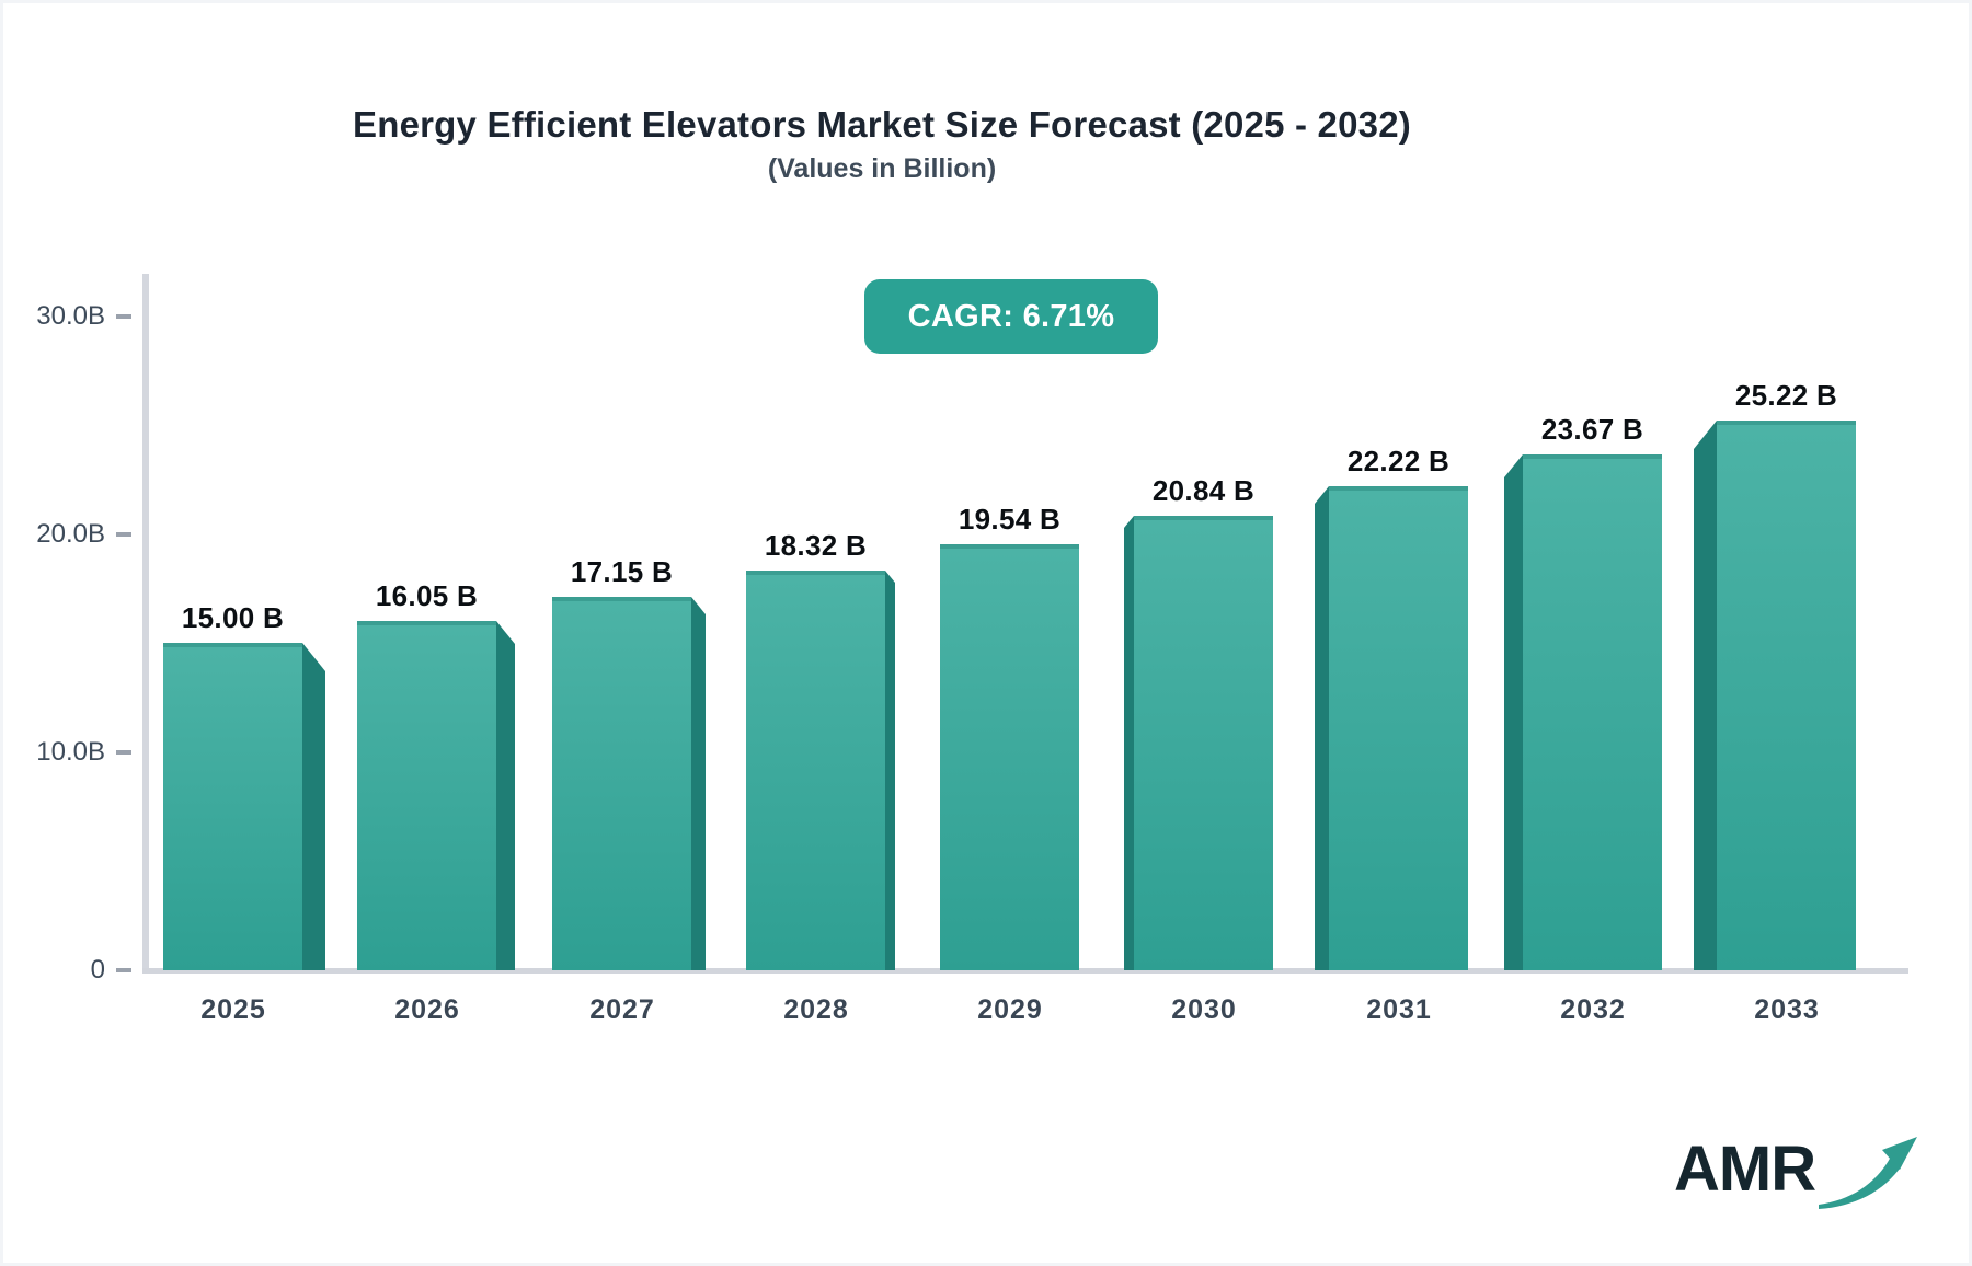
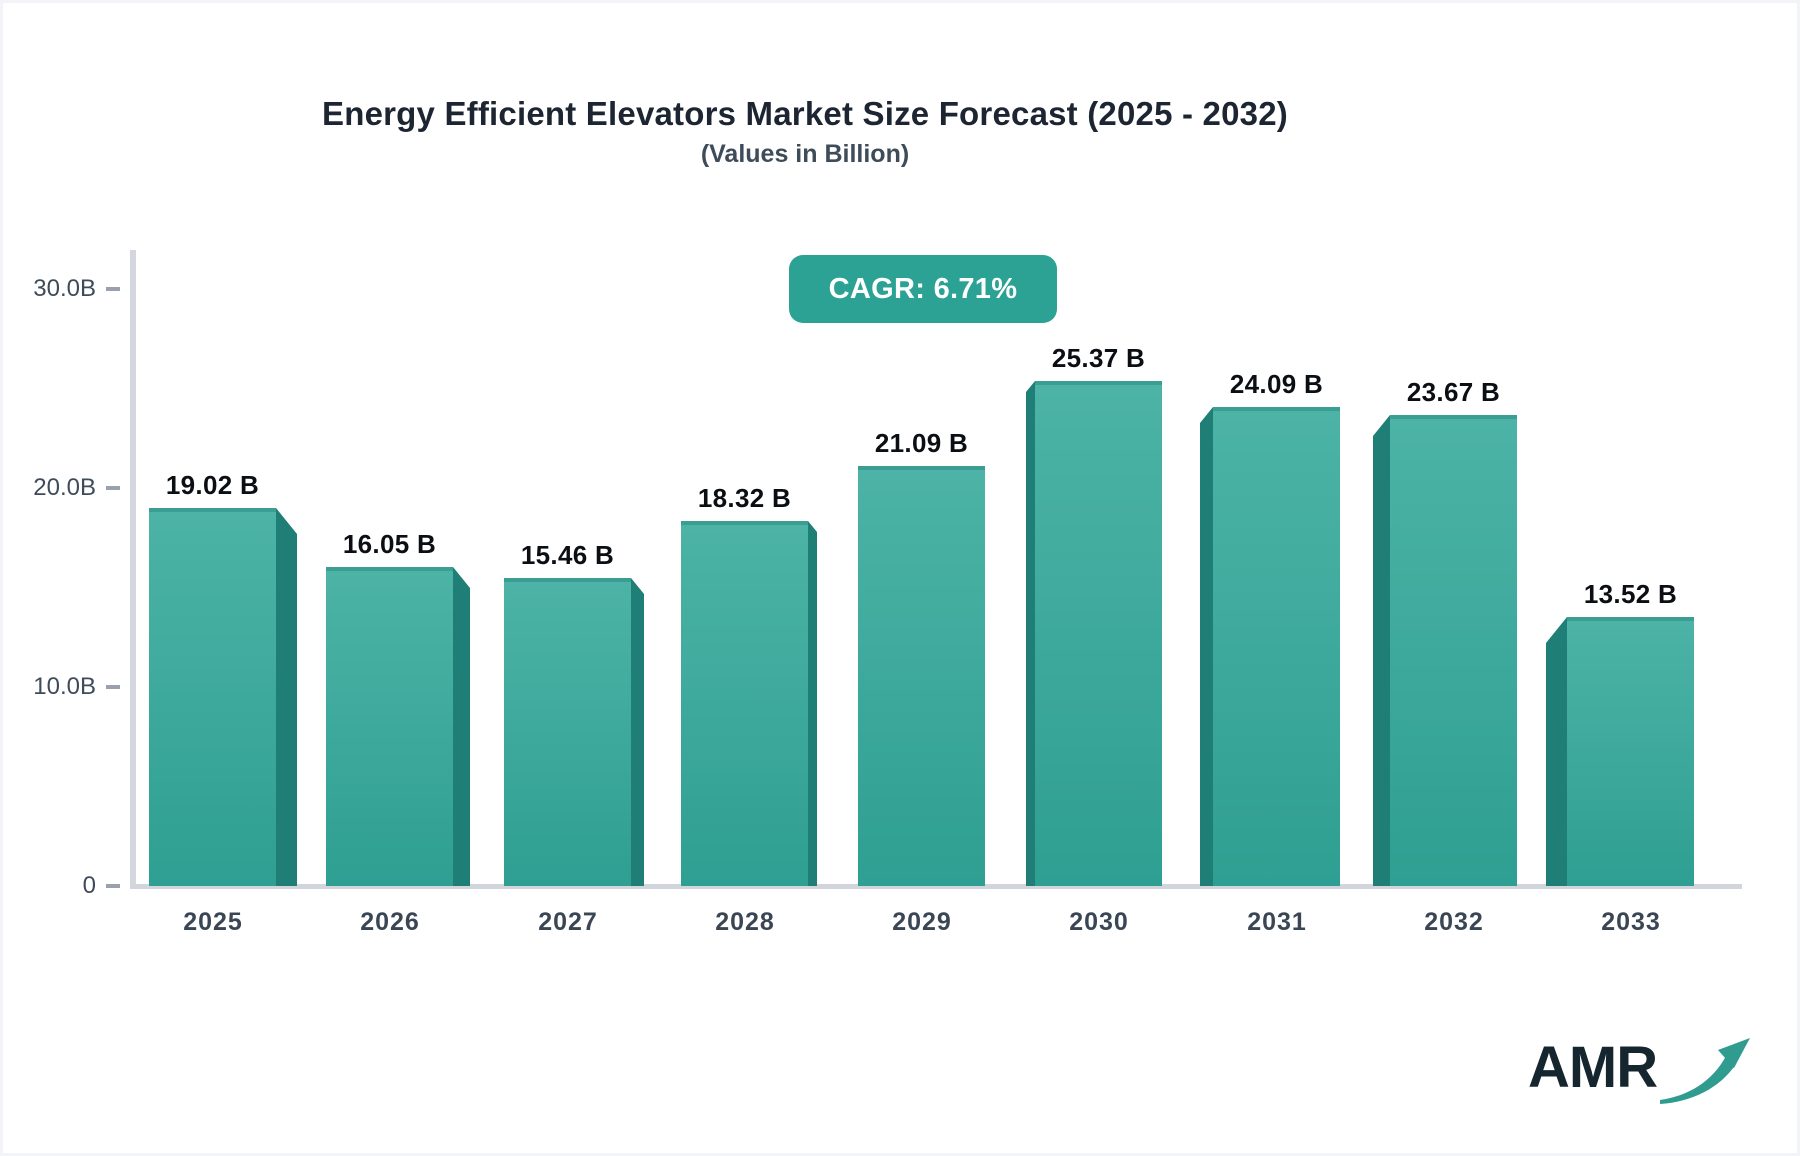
2025: 15.00 -> 19.02
2027: 17.15 -> 15.46
2029: 19.54 -> 21.09
2030: 20.84 -> 25.37
2031: 22.22 -> 24.09
2033: 25.22 -> 13.52
